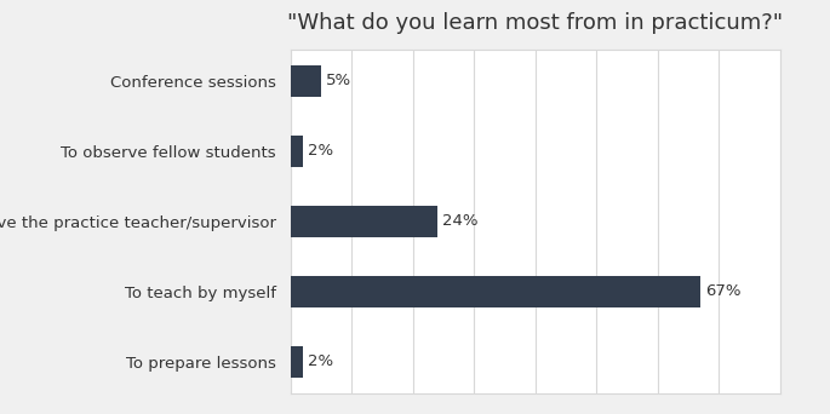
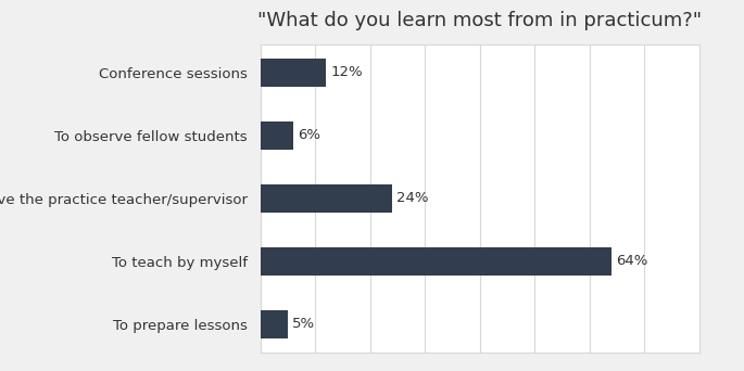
Conference sessions: 5% -> 12%
To observe fellow students: 2% -> 6%
To teach by myself: 67% -> 64%
To prepare lessons: 2% -> 5%
